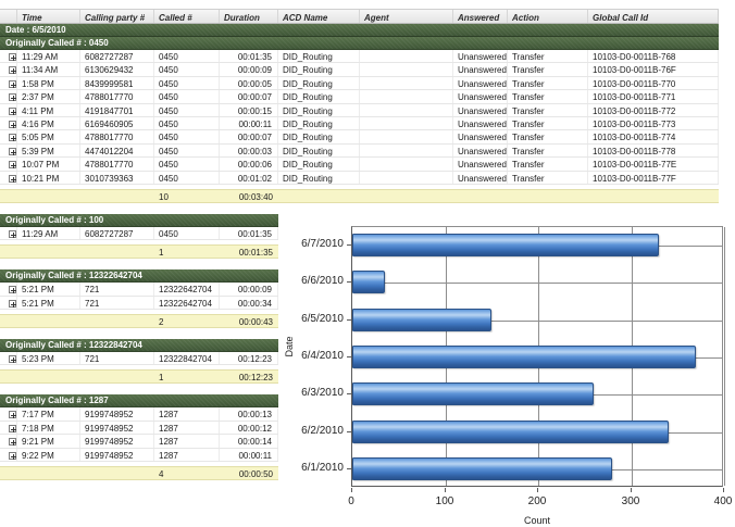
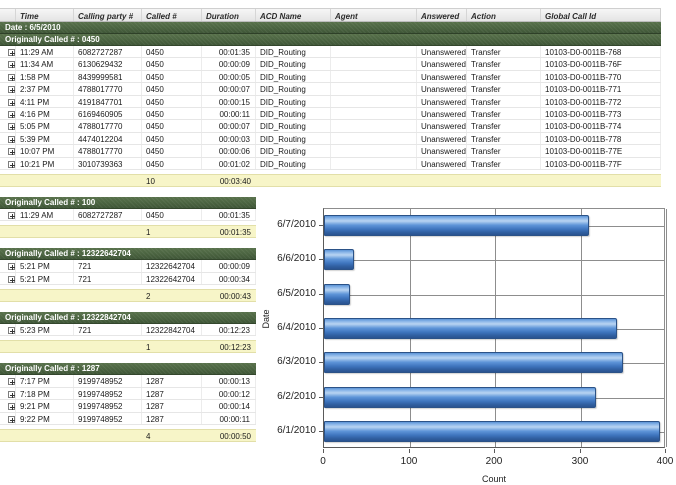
6/7/2010: 330 -> 310
6/5/2010: 150 -> 30
6/4/2010: 370 -> 340
6/3/2010: 260 -> 350
6/2/2010: 340 -> 320
6/1/2010: 280 -> 390
